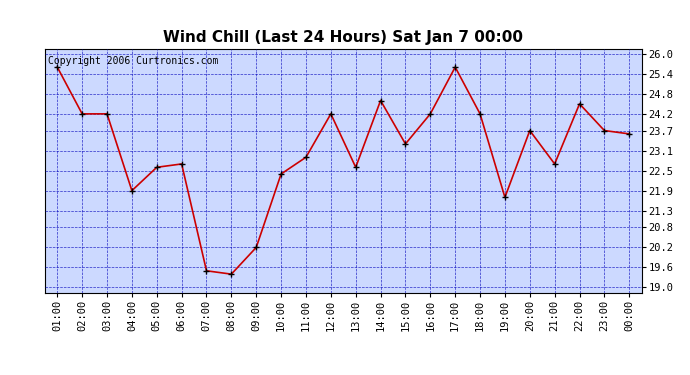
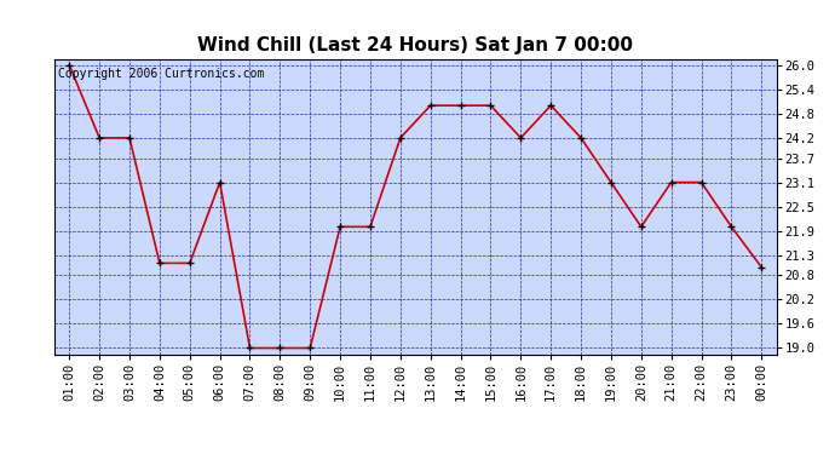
01:00: 25.6 -> 26.0
04:00: 21.9 -> 21.1
05:00: 22.6 -> 21.1
06:00: 22.7 -> 23.1
07:00: 19.5 -> 19.0
08:00: 19.4 -> 19.0
09:00: 20.2 -> 19.0
10:00: 22.4 -> 22.0
11:00: 22.9 -> 22.0
13:00: 22.6 -> 25.0
14:00: 24.6 -> 25.0
15:00: 23.3 -> 25.0
17:00: 25.6 -> 25.0
19:00: 21.7 -> 23.1
20:00: 23.7 -> 22.0
21:00: 22.7 -> 23.1
22:00: 24.5 -> 23.1
23:00: 23.7 -> 22.0
00:00: 23.6 -> 21.0
